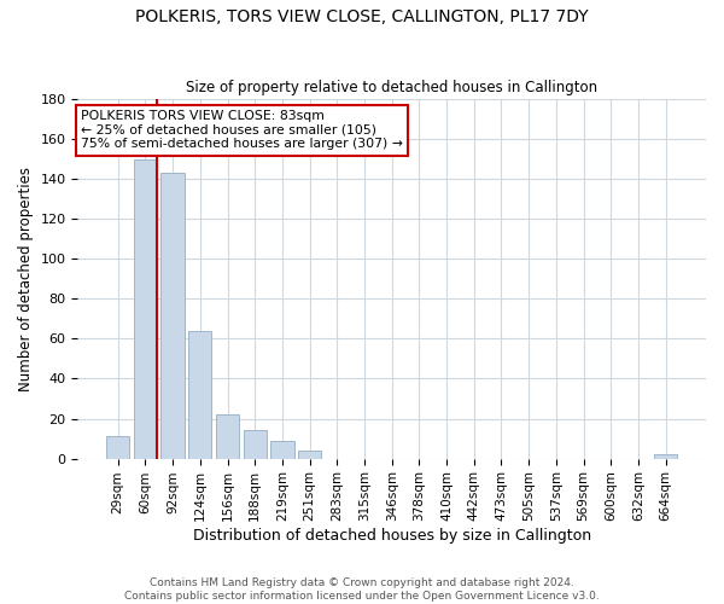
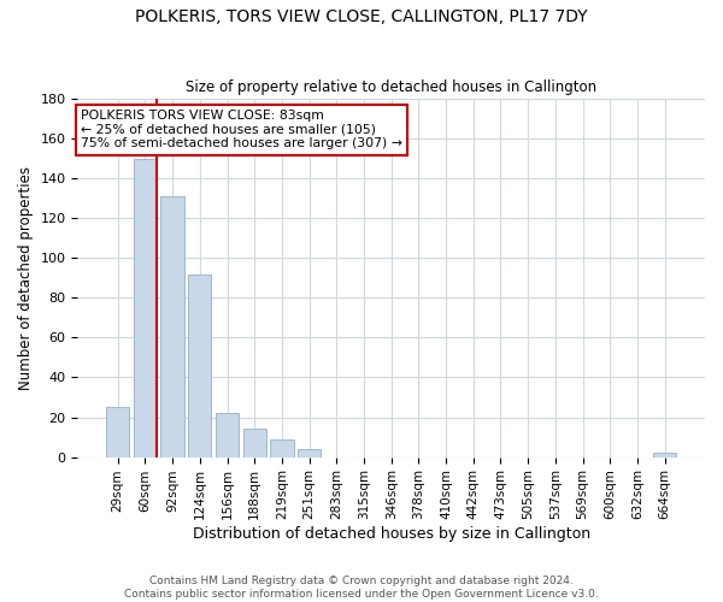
29sqm: 11 -> 25
92sqm: 143 -> 131
124sqm: 64 -> 92
